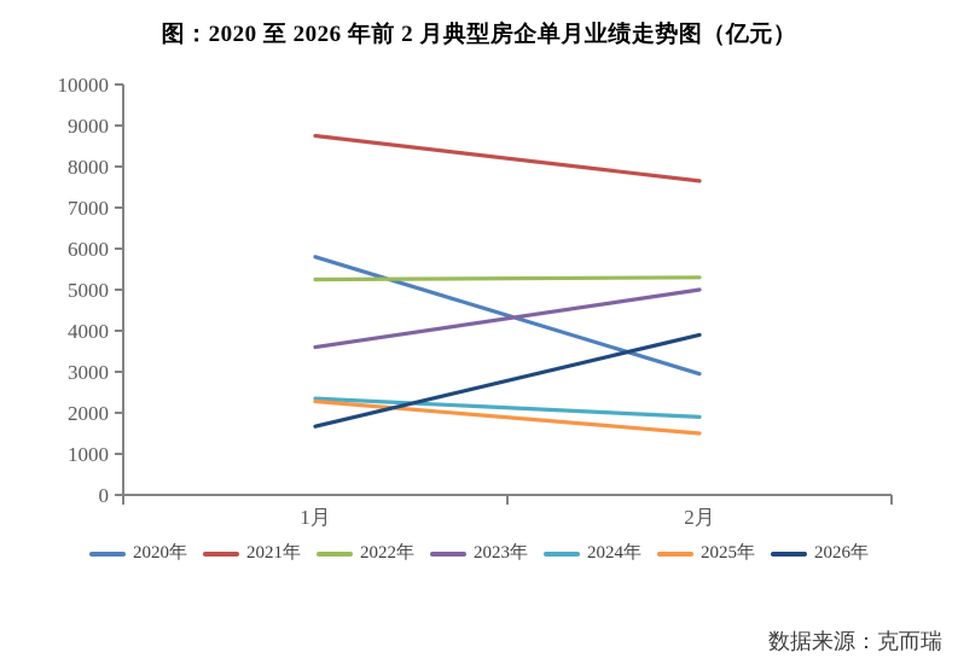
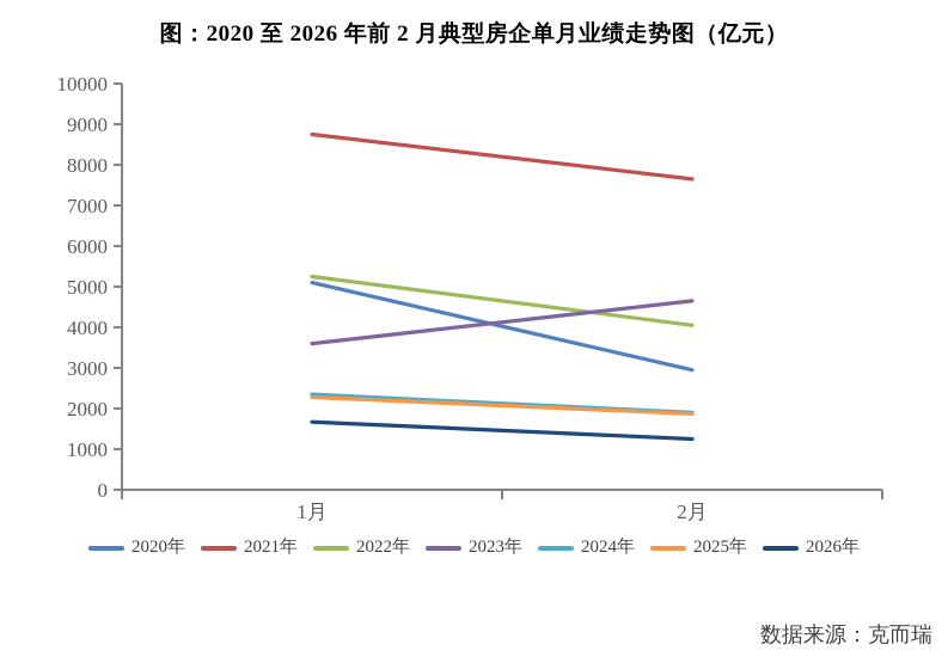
2020年/1月: 5800 -> 5100
2022年/2月: 5300 -> 4000
2023年/2月: 5000 -> 4600
2025年/2月: 1500 -> 1900
2026年/2月: 3900 -> 1200
